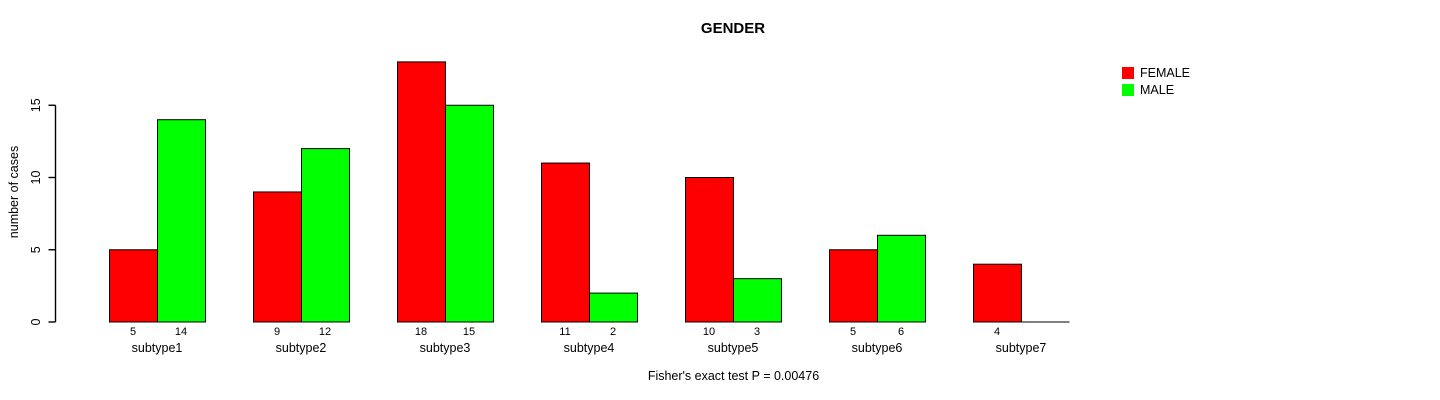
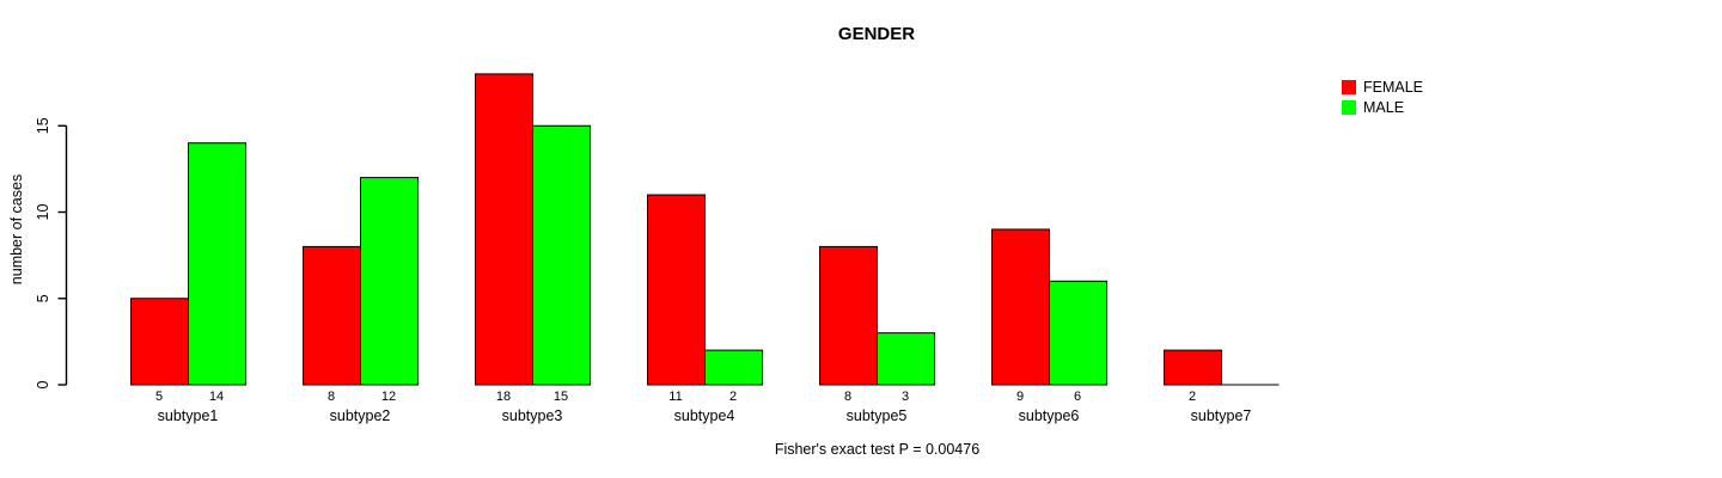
FEMALE/subtype2: 9 -> 8
FEMALE/subtype5: 10 -> 8
FEMALE/subtype6: 5 -> 9
FEMALE/subtype7: 4 -> 2
